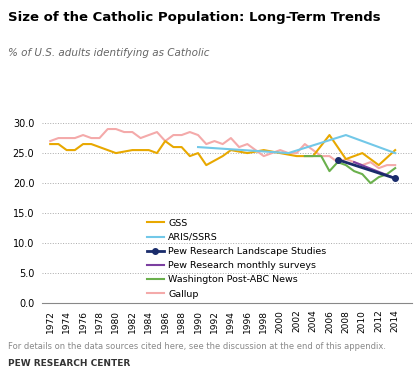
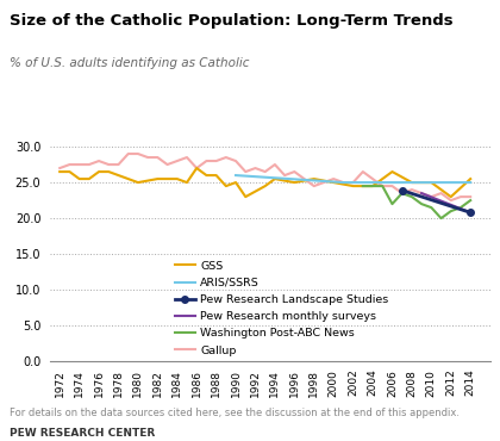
GSS/2006: 28.0 -> 26.5
GSS/2008: 24.0 -> 25.0
ARIS/SSRS/2008: 28 -> 25
